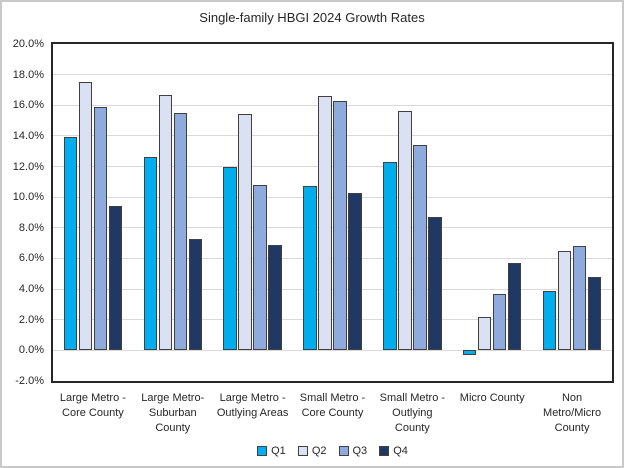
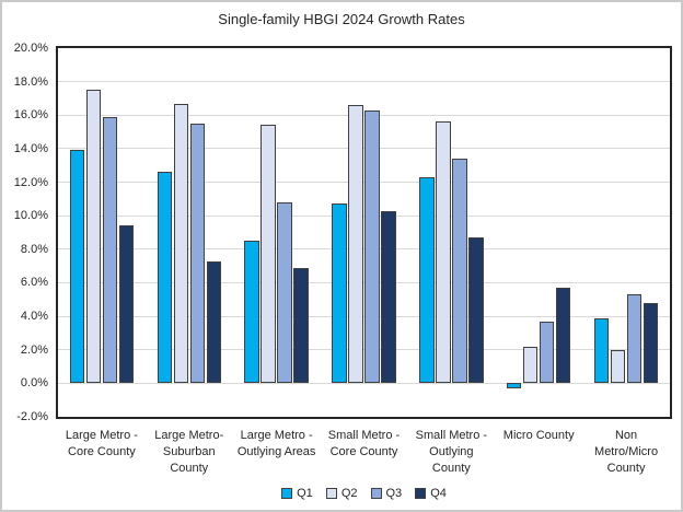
Q1/Large Metro - Outlying Areas: 12.0% -> 8.5%
Q2/Non Metro/Micro County: 6.5% -> 2.0%
Q3/Non Metro/Micro County: 6.8% -> 5.3%
